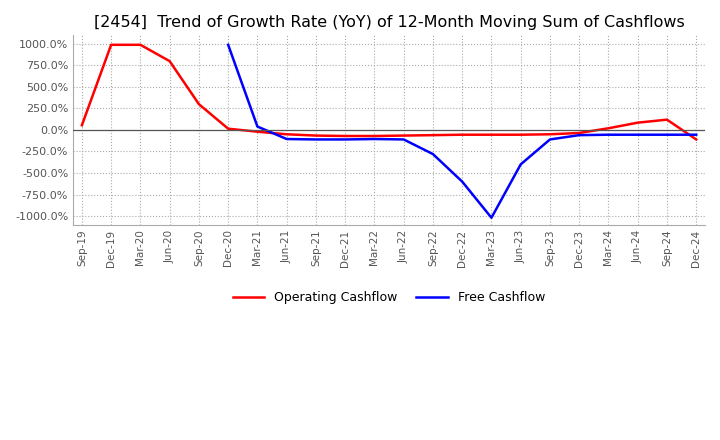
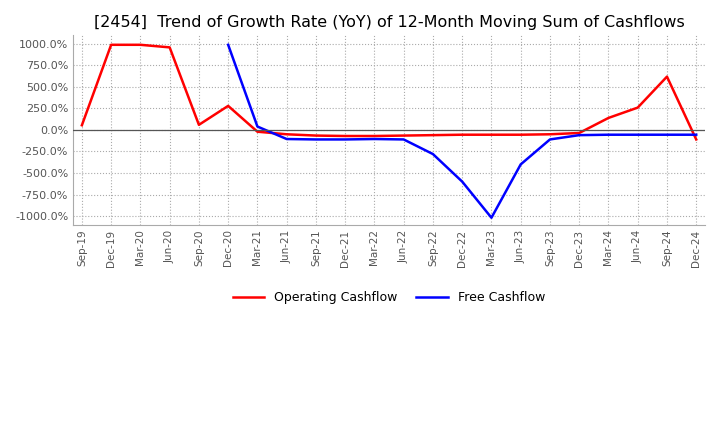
Operating Cashflow/Jun-20: 800% -> 960%
Operating Cashflow/Sep-20: 300% -> 60%
Operating Cashflow/Dec-20: 20% -> 280%
Operating Cashflow/Mar-24: 20% -> 140%
Operating Cashflow/Jun-24: 80% -> 260%
Operating Cashflow/Sep-24: 120% -> 620%
